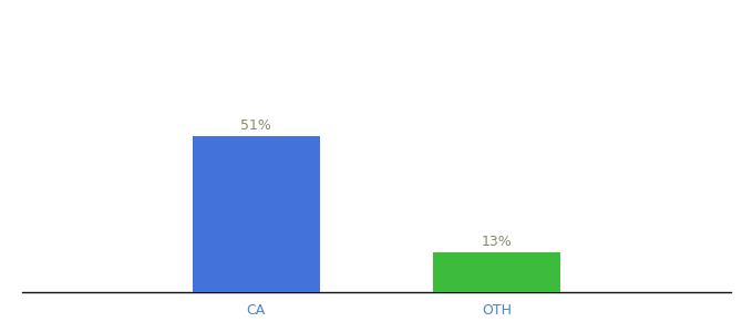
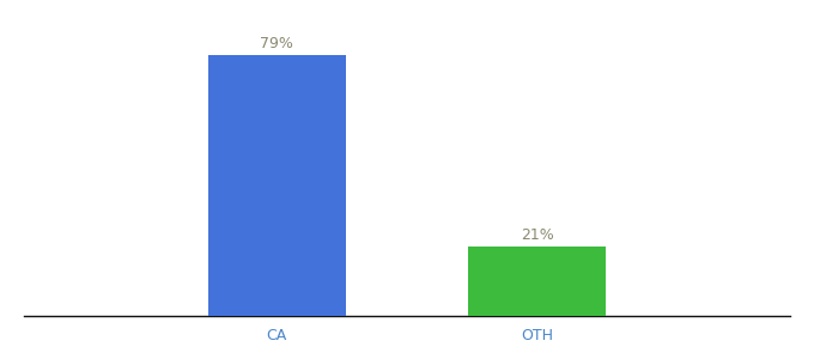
CA: 51% -> 79%
OTH: 13% -> 21%
